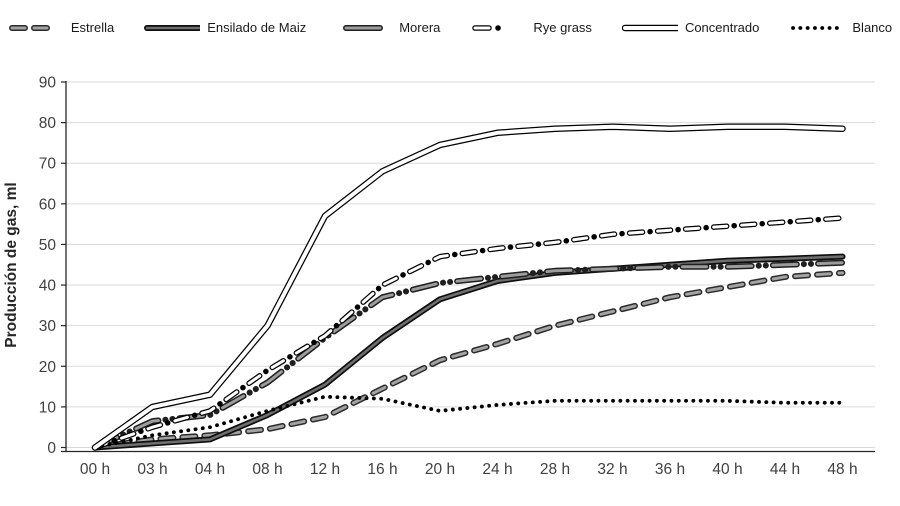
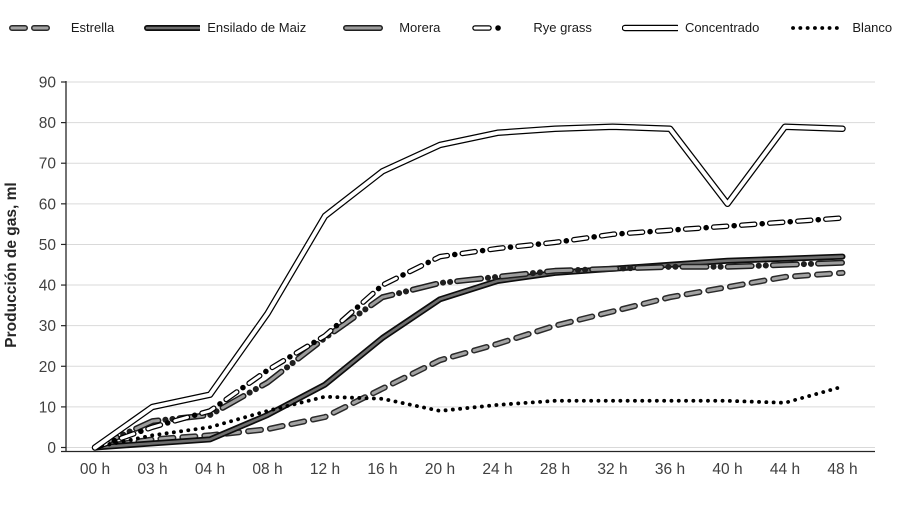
Concentrado/08 h: 30 -> 33
Concentrado/40 h: 79 -> 60
Blanco/48 h: 11 -> 15
